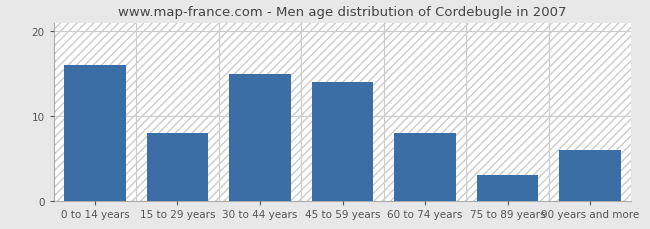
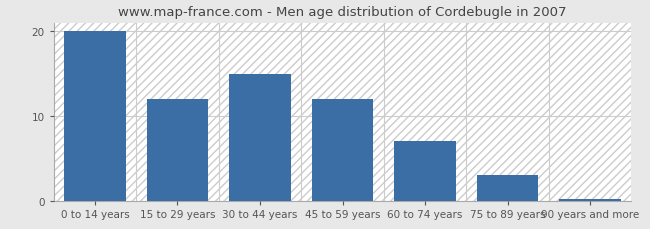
0 to 14 years: 16.0 -> 20.0
15 to 29 years: 8.0 -> 12.0
45 to 59 years: 14.0 -> 12.0
60 to 74 years: 8.0 -> 7.0
90 years and more: 6.0 -> 0.2
